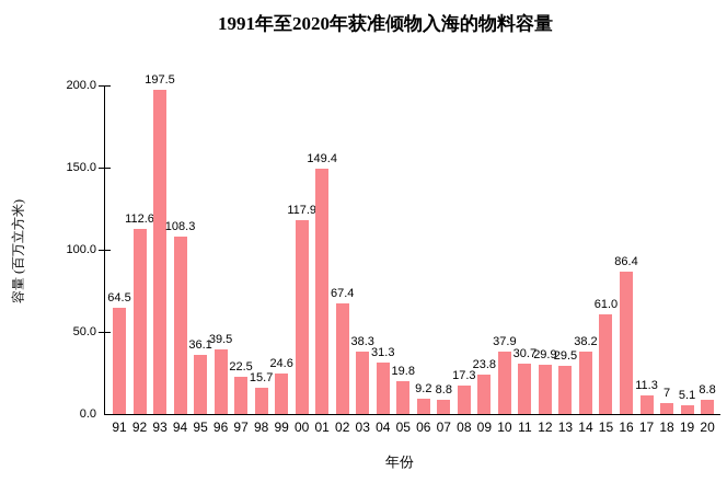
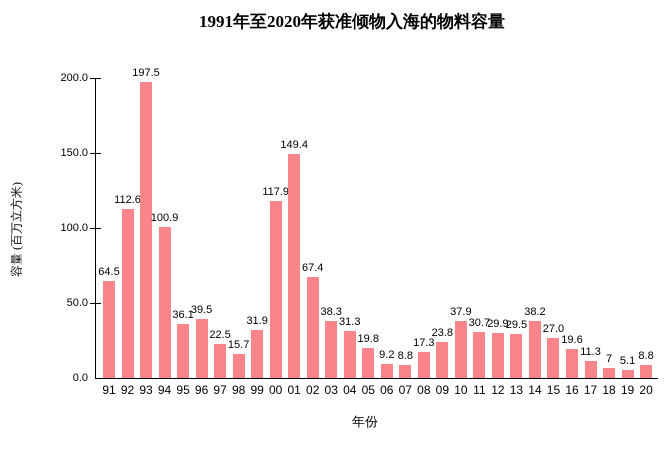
94: 108.3 -> 100.9
99: 24.6 -> 31.9
15: 61.0 -> 27.0
16: 86.4 -> 19.6
